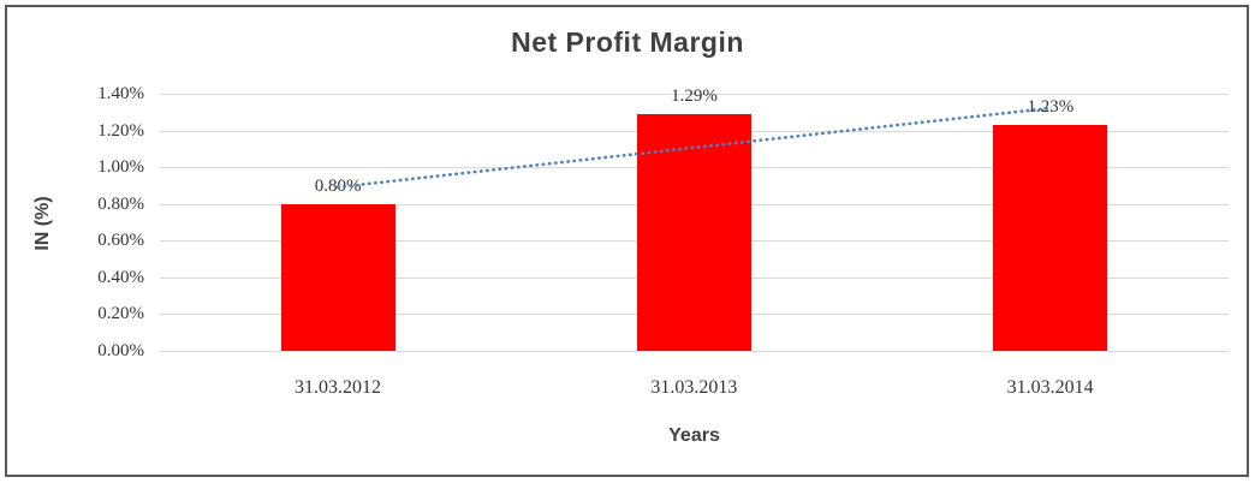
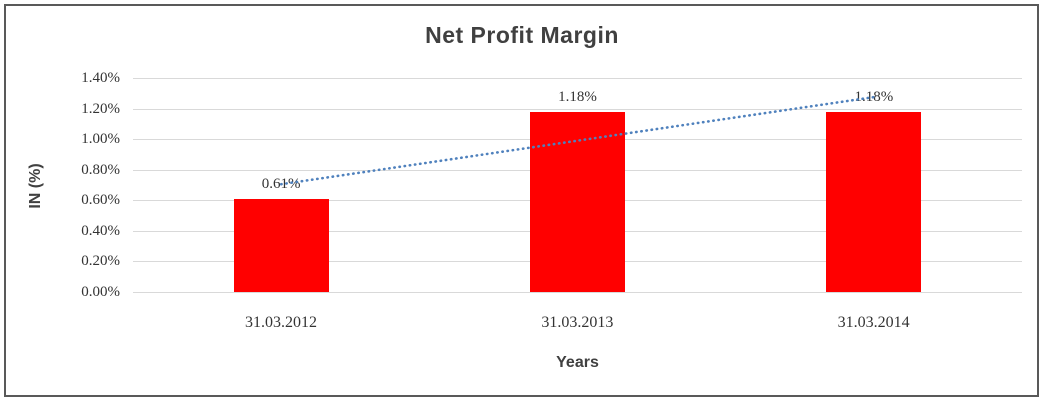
31.03.2012: 0.80% -> 0.61%
31.03.2013: 1.29% -> 1.18%
31.03.2014: 1.23% -> 1.18%
